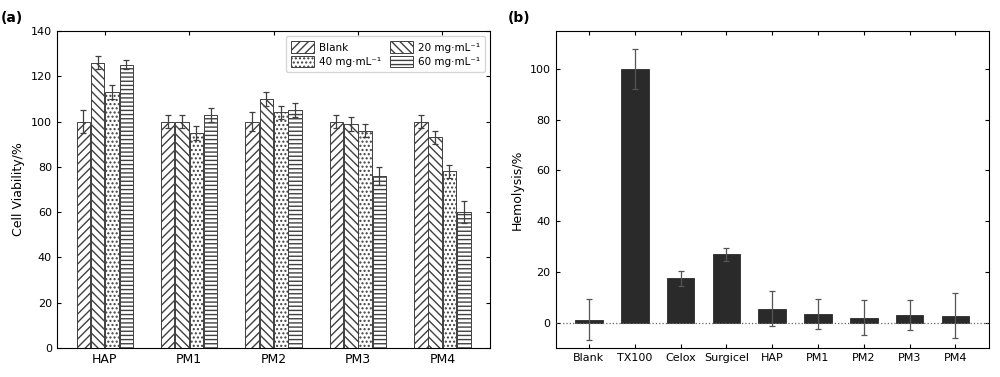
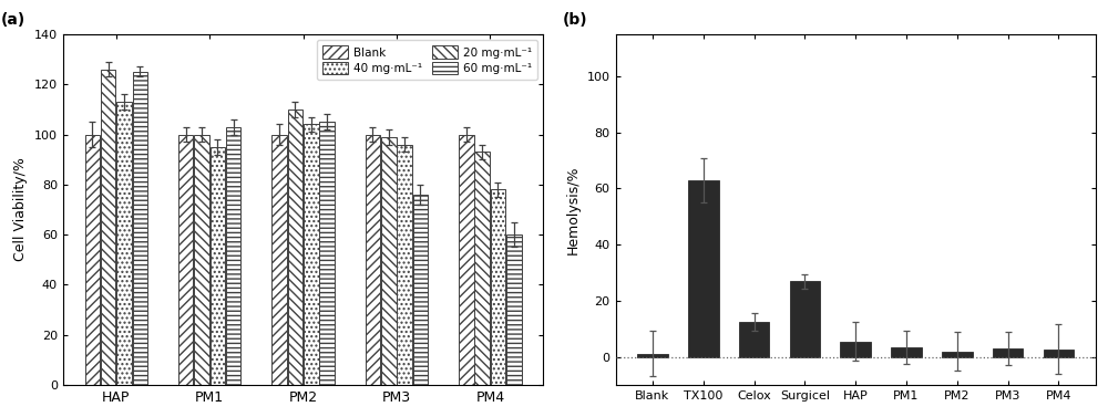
TX100: 100.0 -> 63.0
Celox: 17.5 -> 12.5
